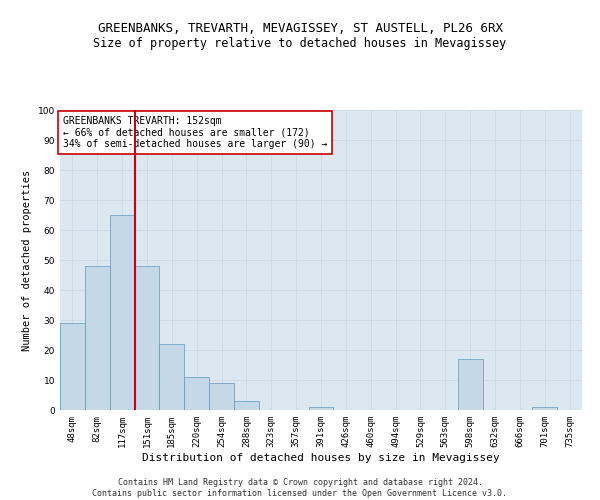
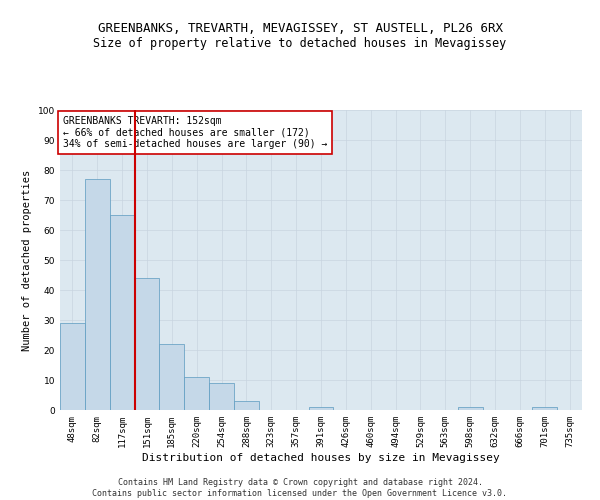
82sqm: 48 -> 77
151sqm: 48 -> 44
598sqm: 17 -> 1
